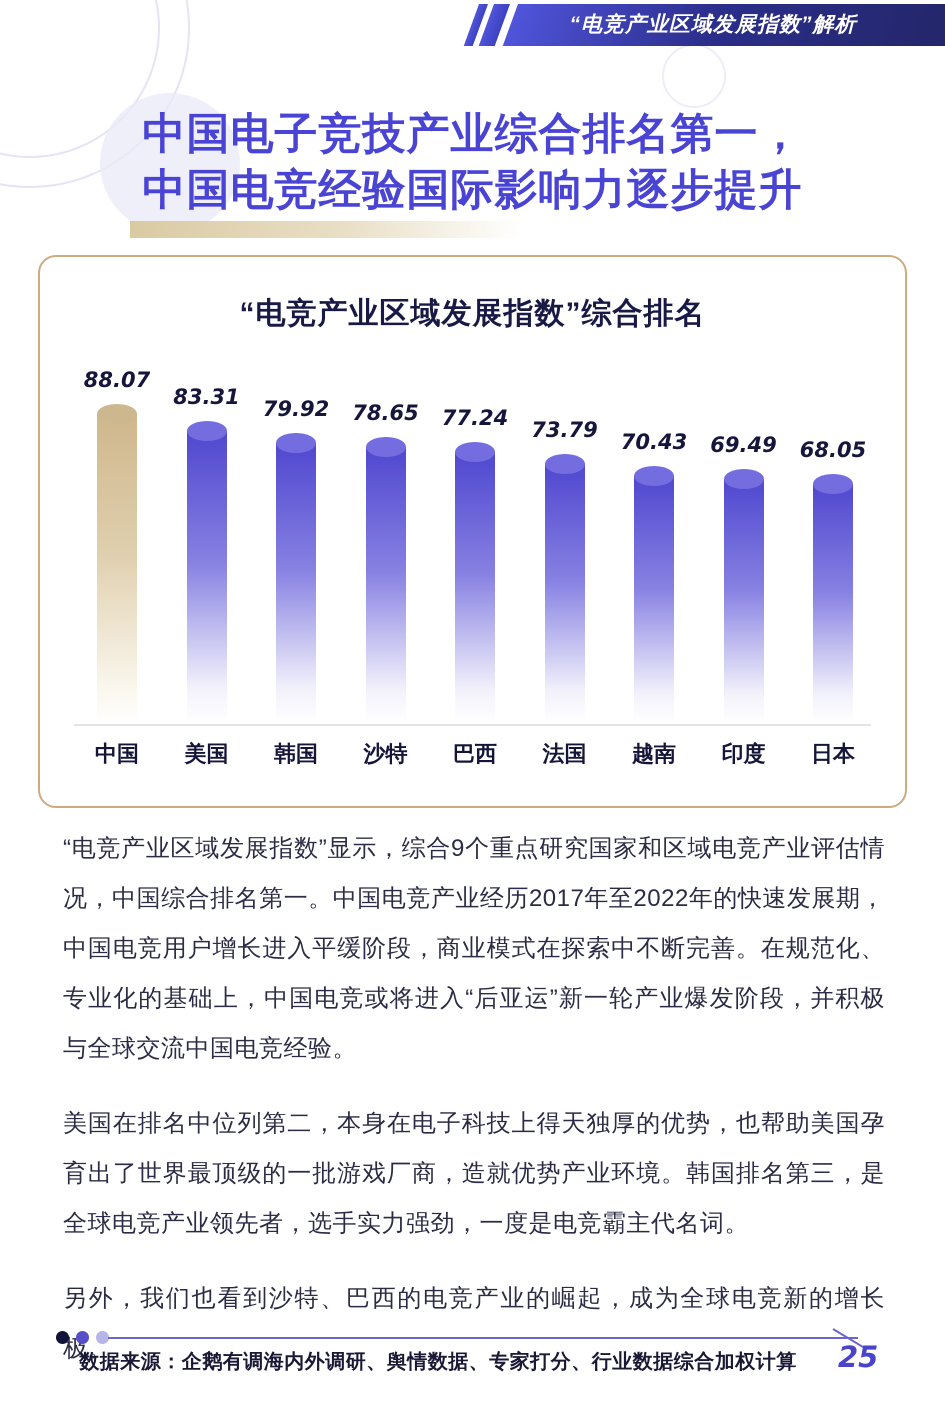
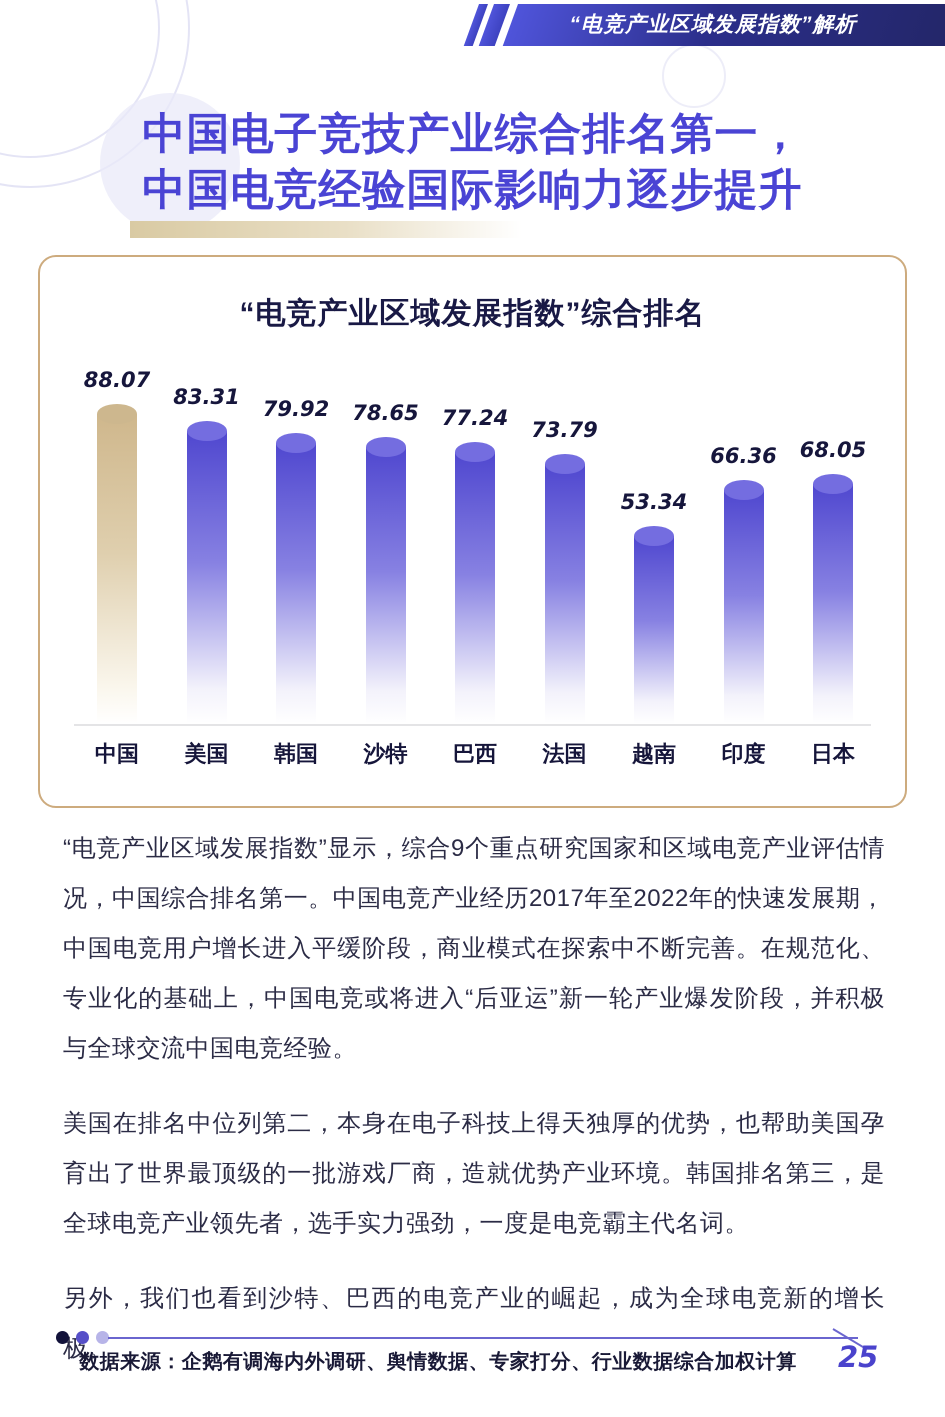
越南: 70.43 -> 53.34
印度: 69.49 -> 66.36
